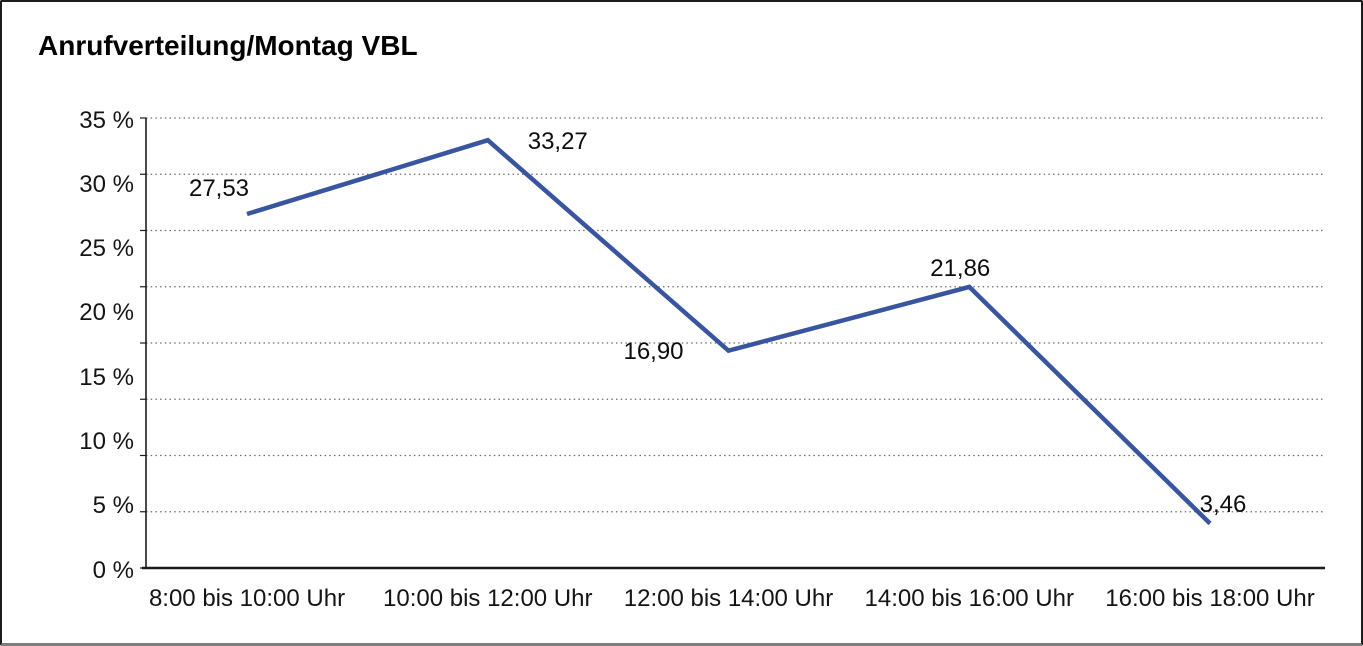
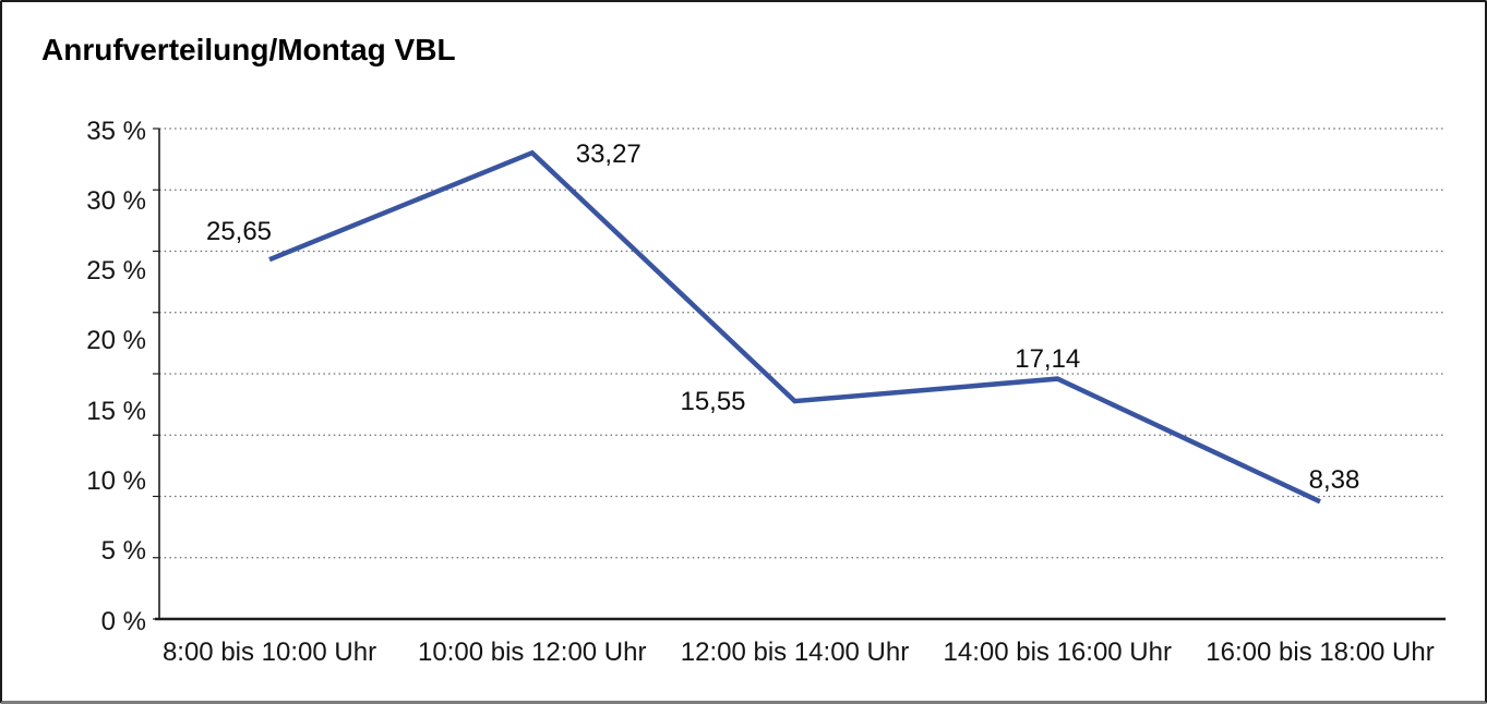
8:00 bis 10:00 Uhr: 27,53 -> 25,65
12:00 bis 14:00 Uhr: 16,90 -> 15,55
14:00 bis 16:00 Uhr: 21,86 -> 17,14
16:00 bis 18:00 Uhr: 3,46 -> 8,38
